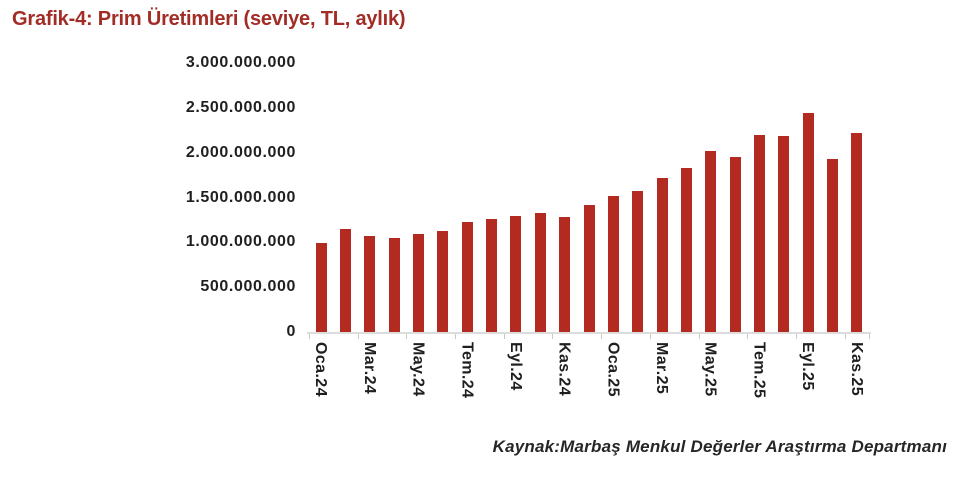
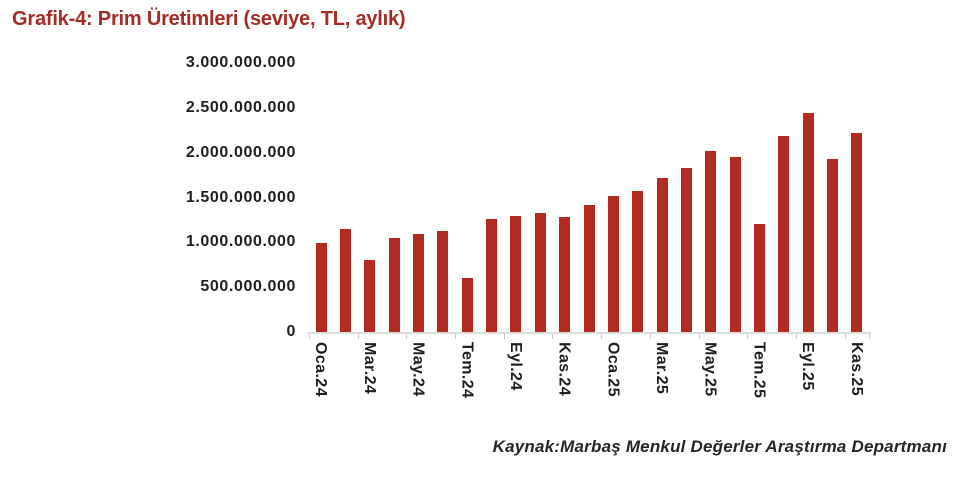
Mar.24: 1100000000 -> 800000000
Tem.24: 1200000000 -> 600000000
Tem.25: 2200000000 -> 1200000000
